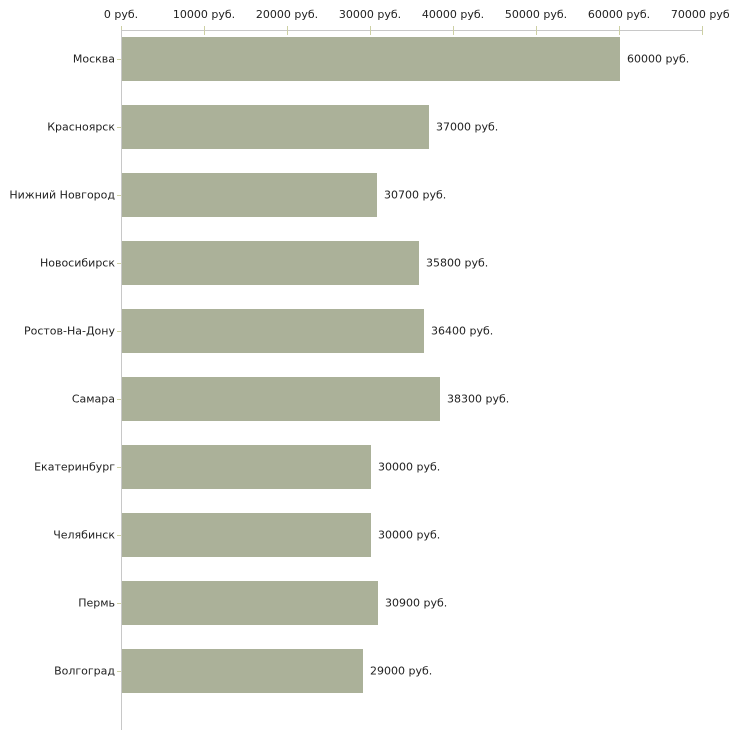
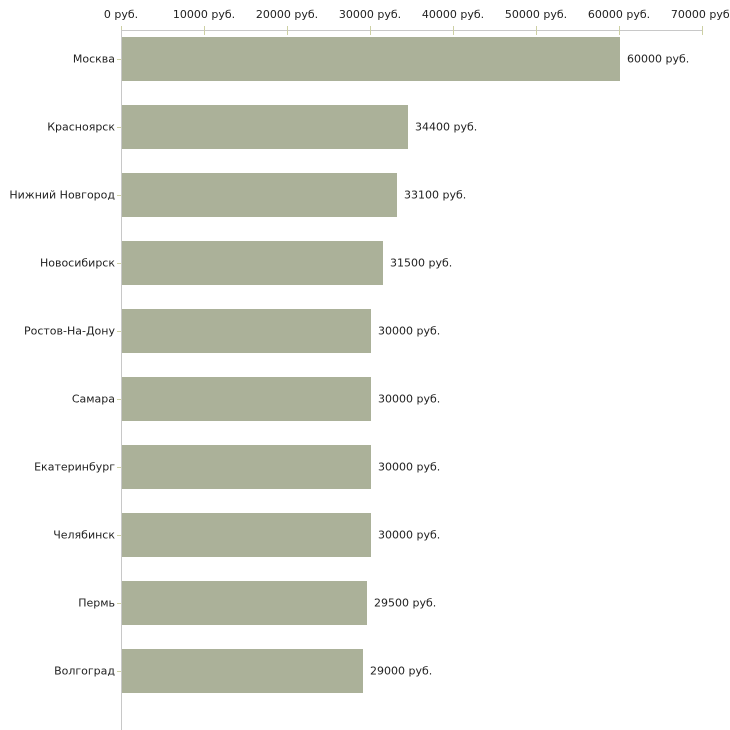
Красноярск: 37000 -> 34400
Нижний Новгород: 30700 -> 33100
Новосибирск: 35800 -> 31500
Ростов-На-Дону: 36400 -> 30000
Самара: 38300 -> 30000
Пермь: 30900 -> 29500
